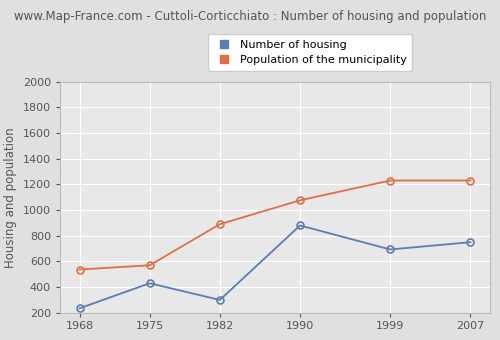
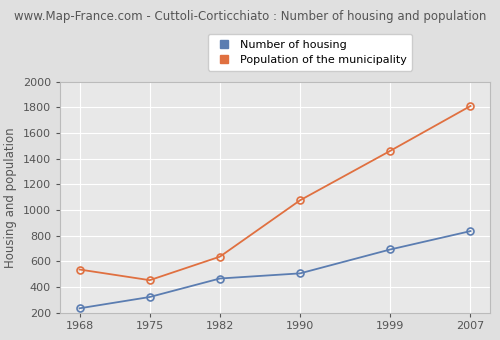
Number of housing/1975: 430 -> 320
Population of the municipality/1975: 570 -> 450
Number of housing/1982: 300 -> 470
Population of the municipality/1982: 890 -> 640
Number of housing/1990: 880 -> 510
Population of the municipality/1999: 1230 -> 1460
Number of housing/2007: 750 -> 840
Population of the municipality/2007: 1230 -> 1810
